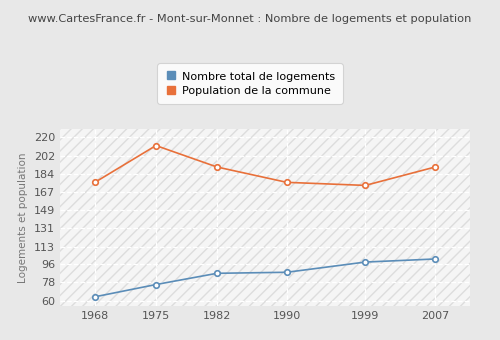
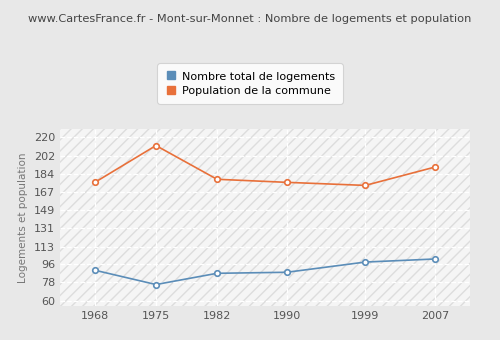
Nombre total de logements/1968: 64 -> 90
Population de la commune/1982: 191 -> 179
